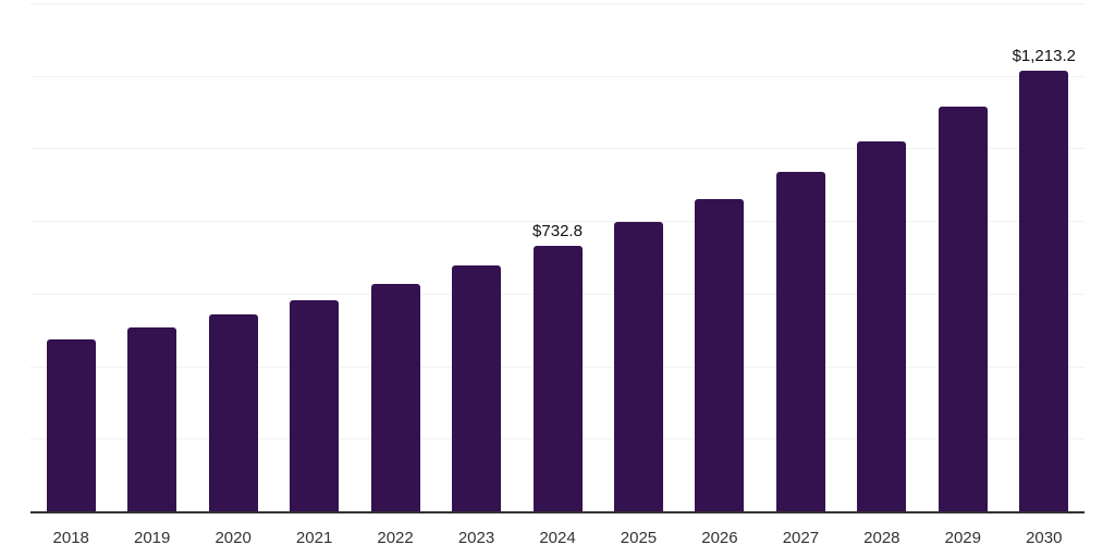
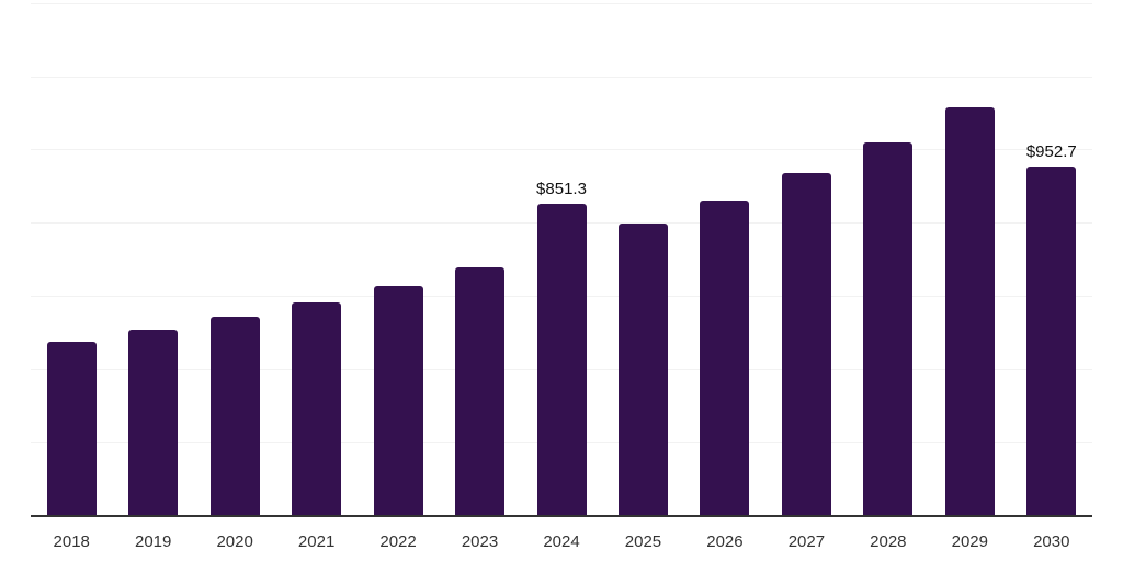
2024: $732.8 -> $851.3
2030: $1,213.2 -> $952.7
